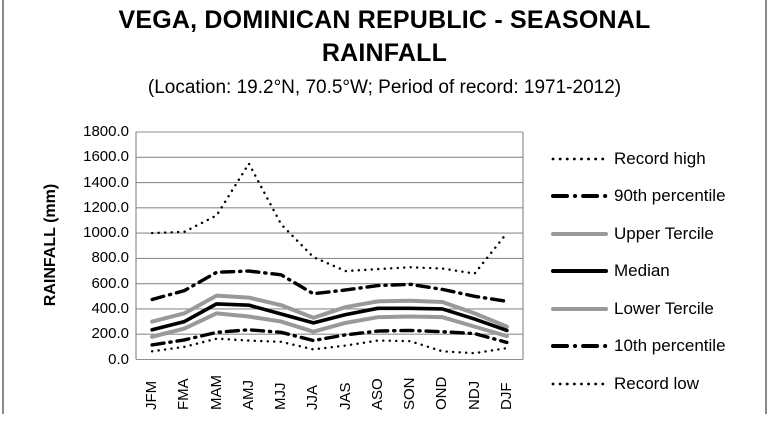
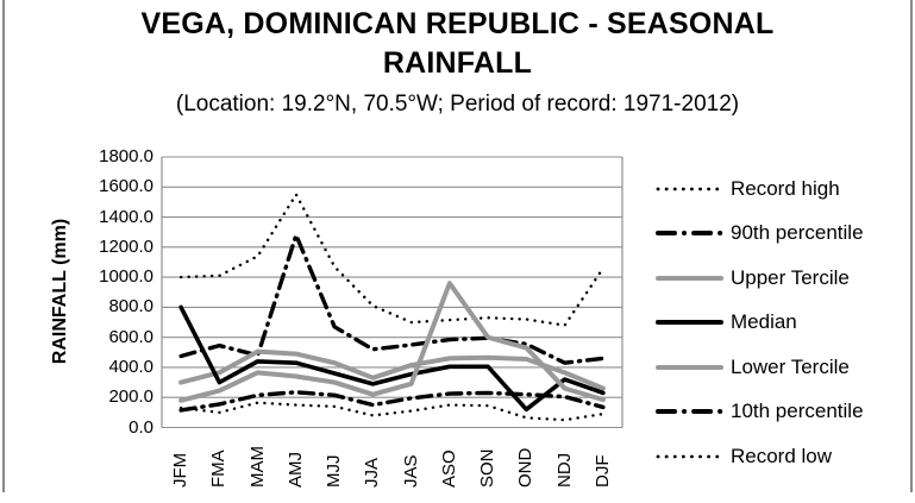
Median/JFM: 240 -> 800
Record low/JFM: 60 -> 130
90th percentile/MAM: 690 -> 480
90th percentile/AMJ: 700 -> 1280
Lower Tercile/ASO: 340 -> 960
Lower Tercile/SON: 340 -> 600
Median/OND: 400 -> 120
Lower Tercile/OND: 340 -> 530
90th percentile/NDJ: 500 -> 430
Record high/DJF: 1000 -> 1060
